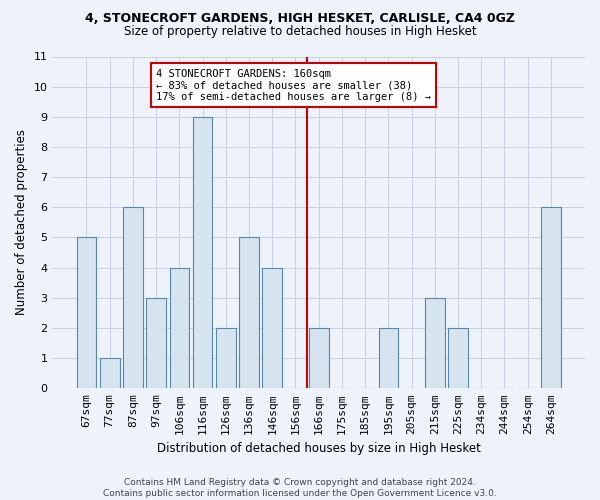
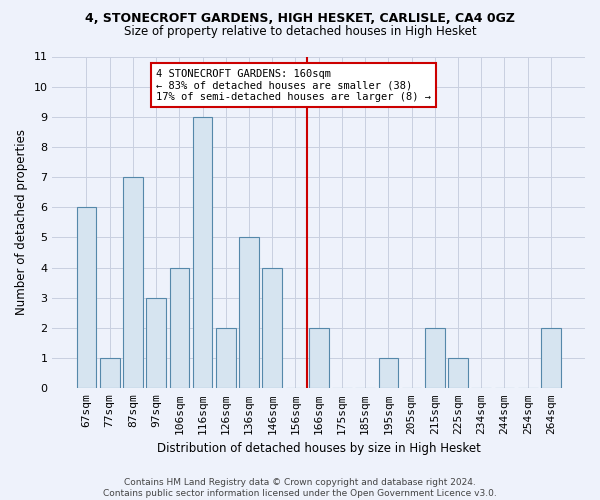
67sqm: 5 -> 6
87sqm: 6 -> 7
195sqm: 2 -> 1
215sqm: 3 -> 2
225sqm: 2 -> 1
264sqm: 6 -> 2
